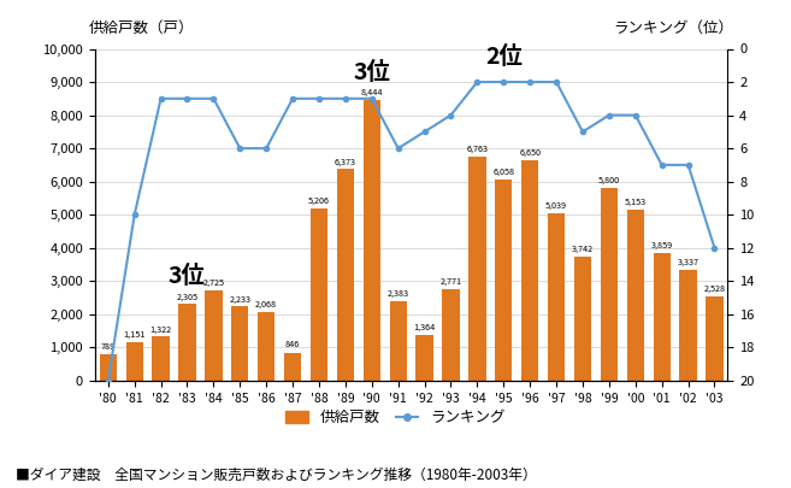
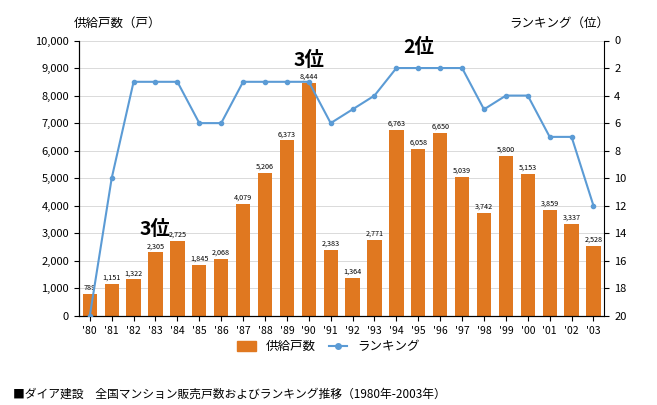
供給戸数/'85: 2,233 -> 1,845
供給戸数/'87: 846 -> 4,079
